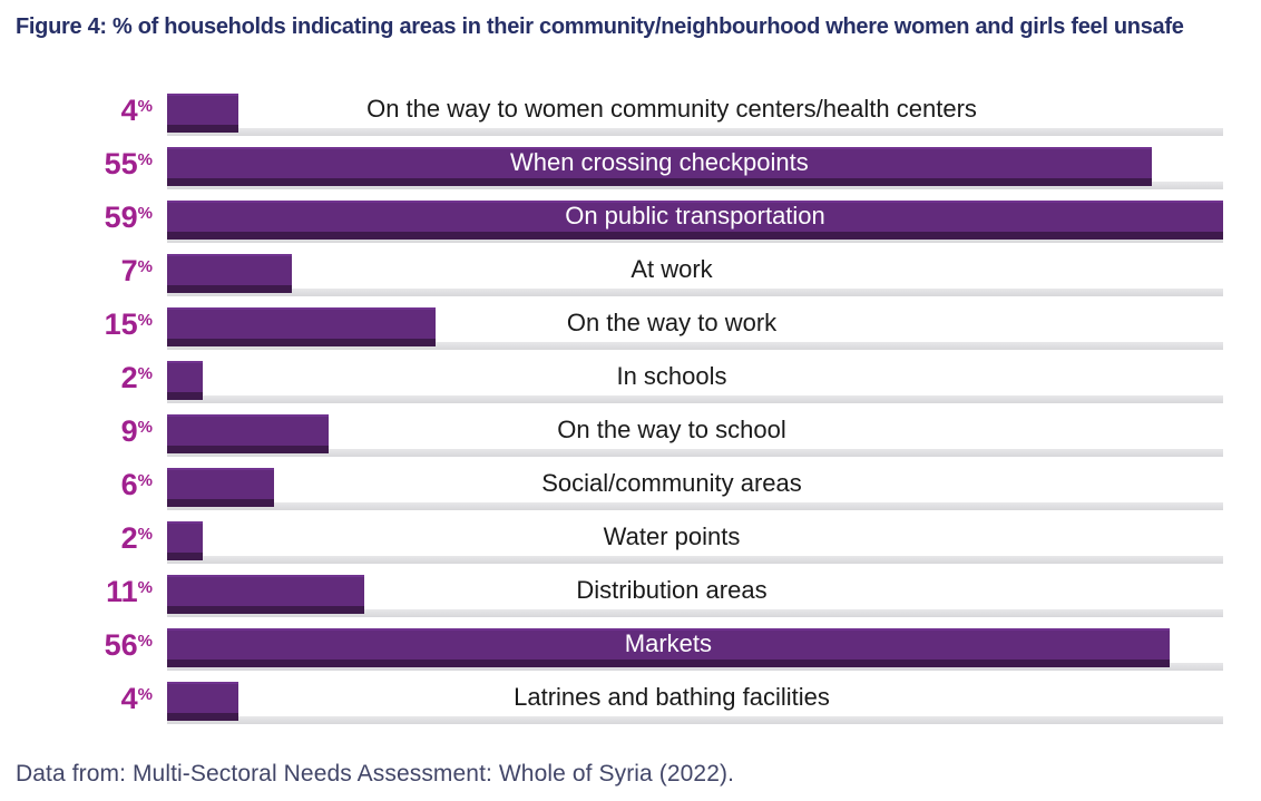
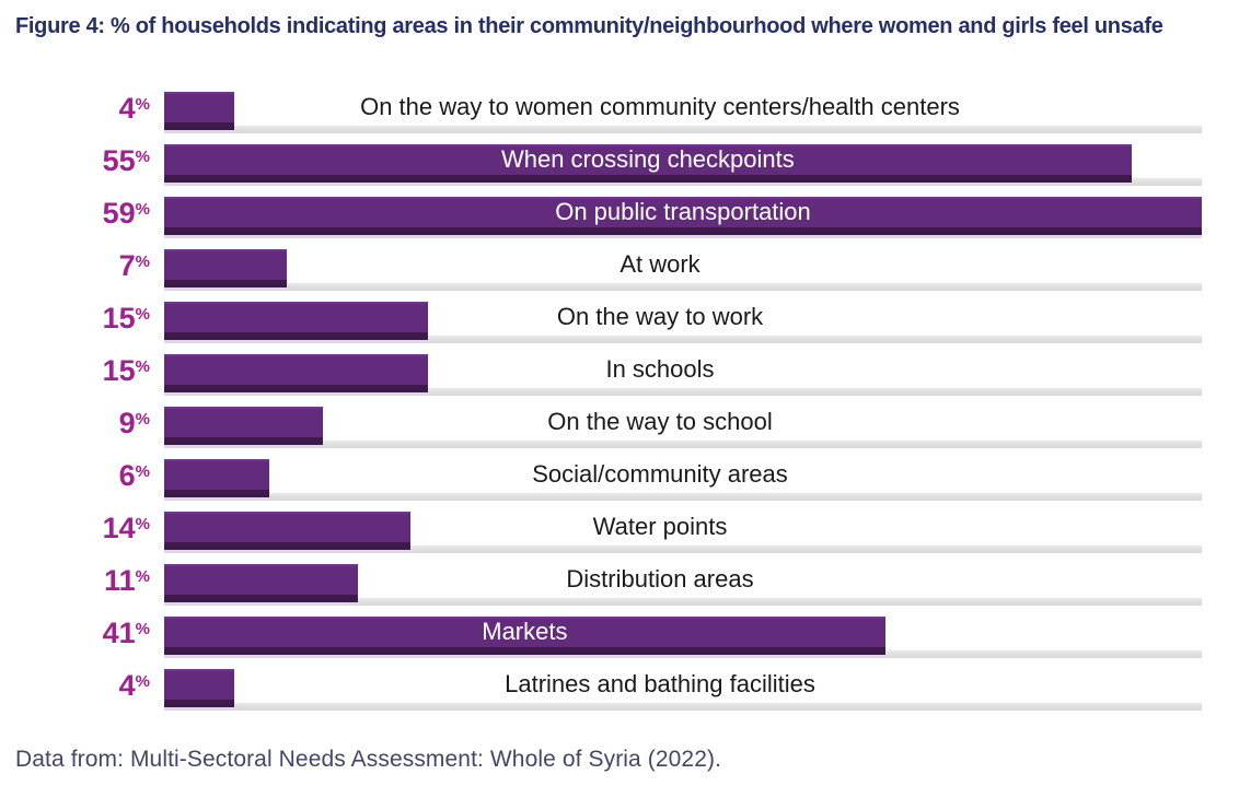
In schools: 2 -> 15
Water points: 2 -> 14
Markets: 56 -> 41
